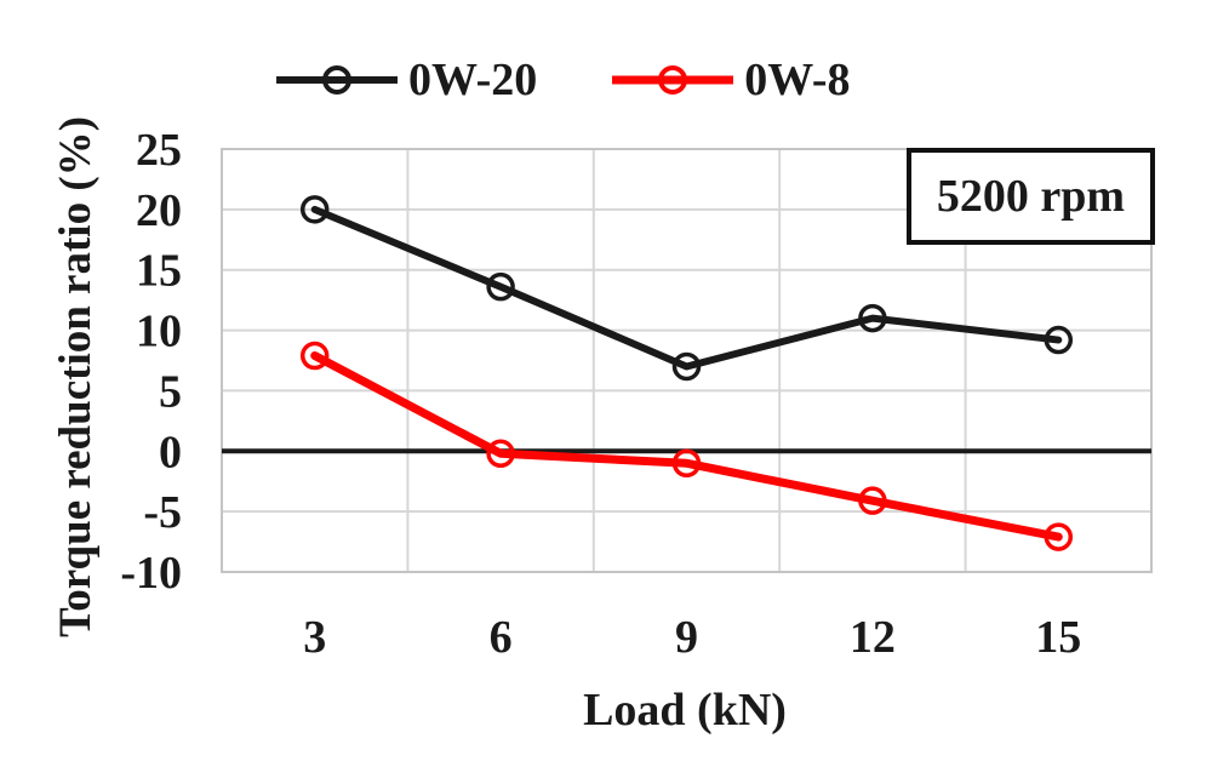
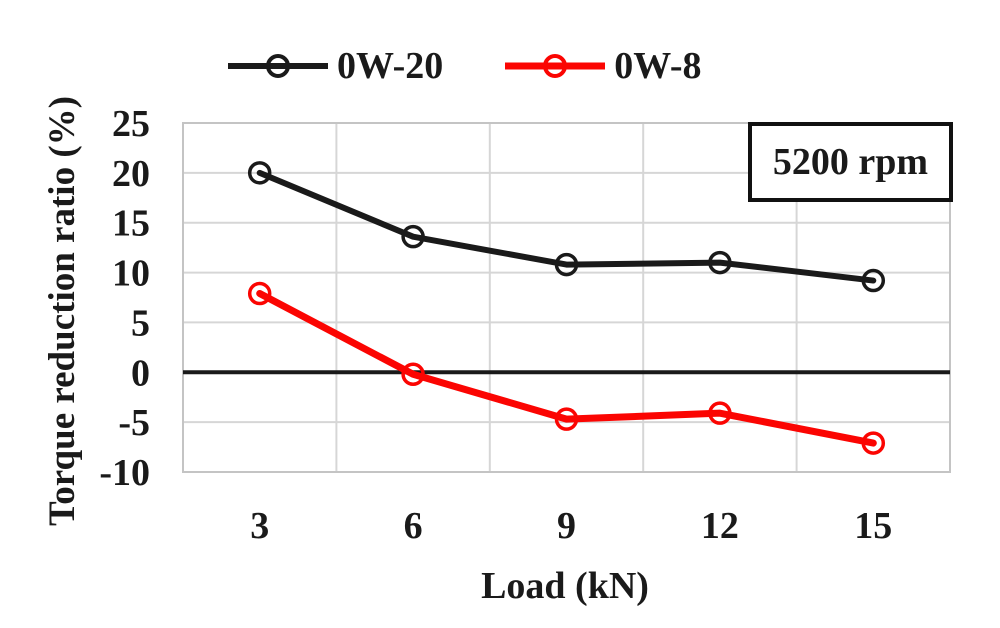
0W-20/9: 7 -> 11
0W-8/9: -1 -> -5
